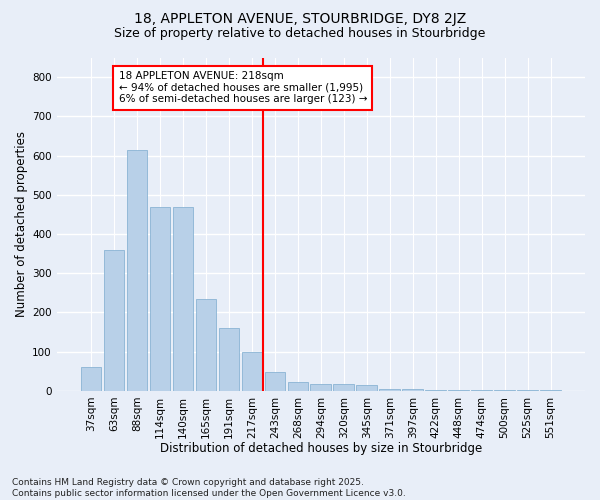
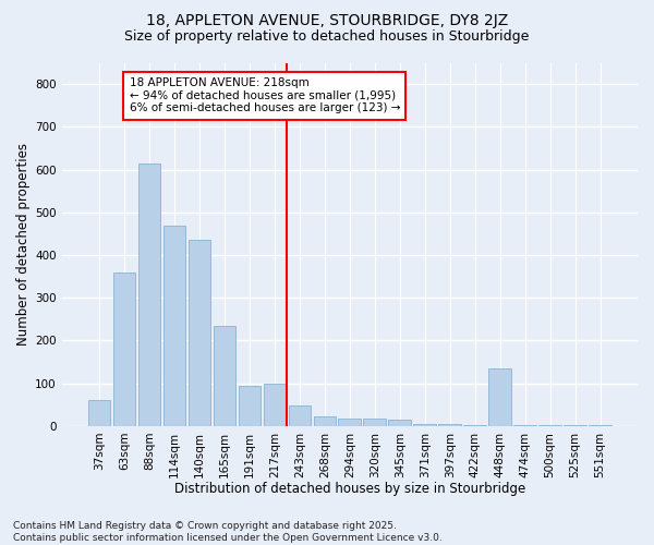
140sqm: 470 -> 435
191sqm: 160 -> 95
448sqm: 2 -> 135
